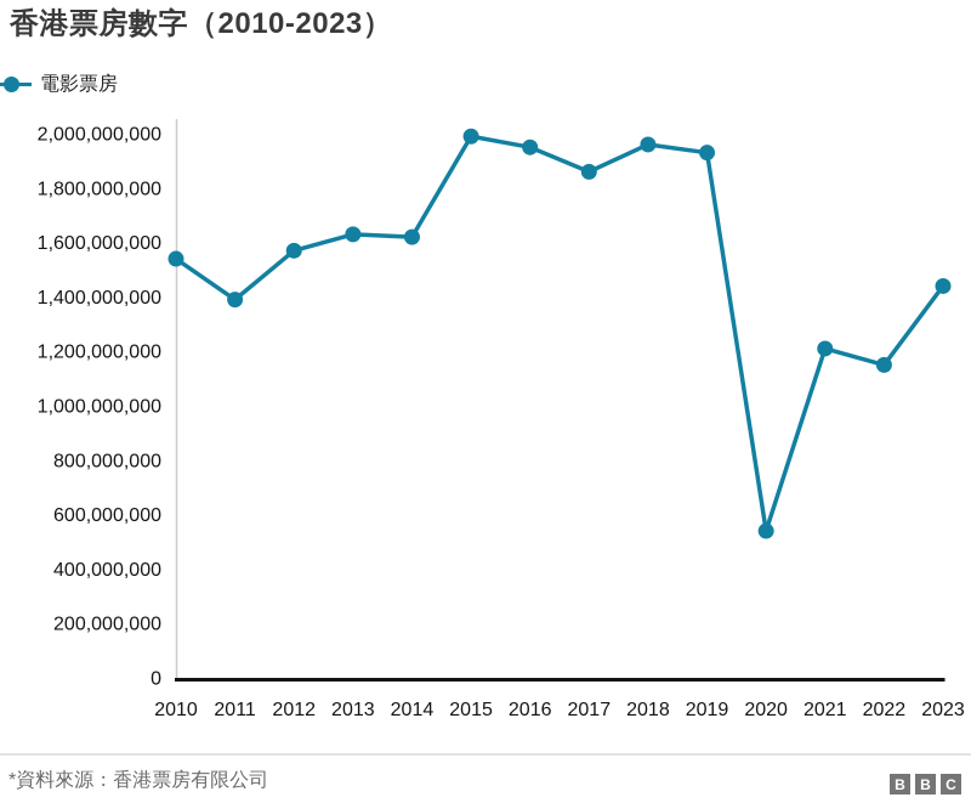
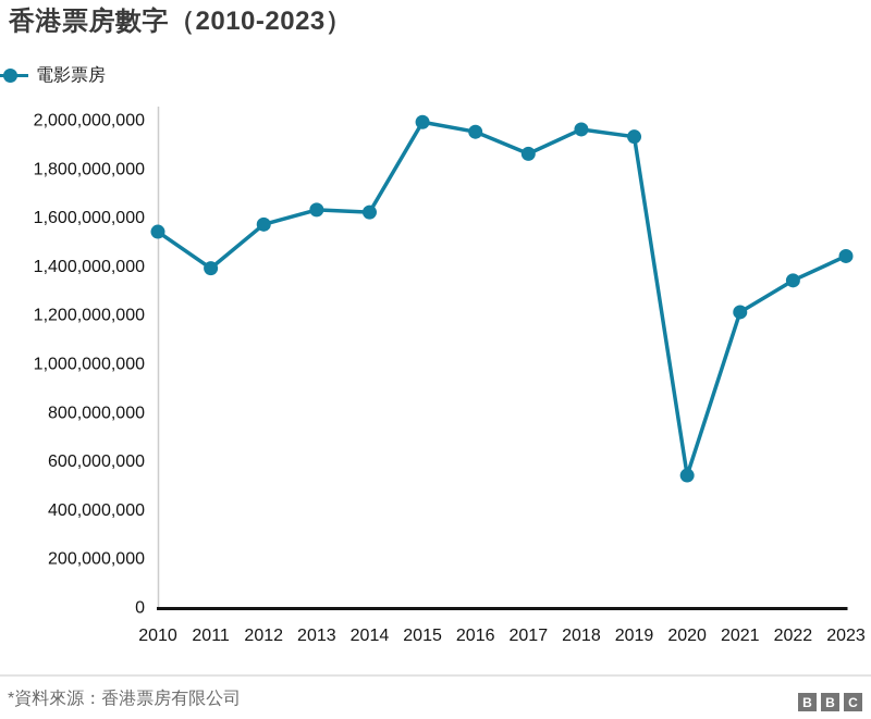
2022: 1150000000 -> 1340000000
